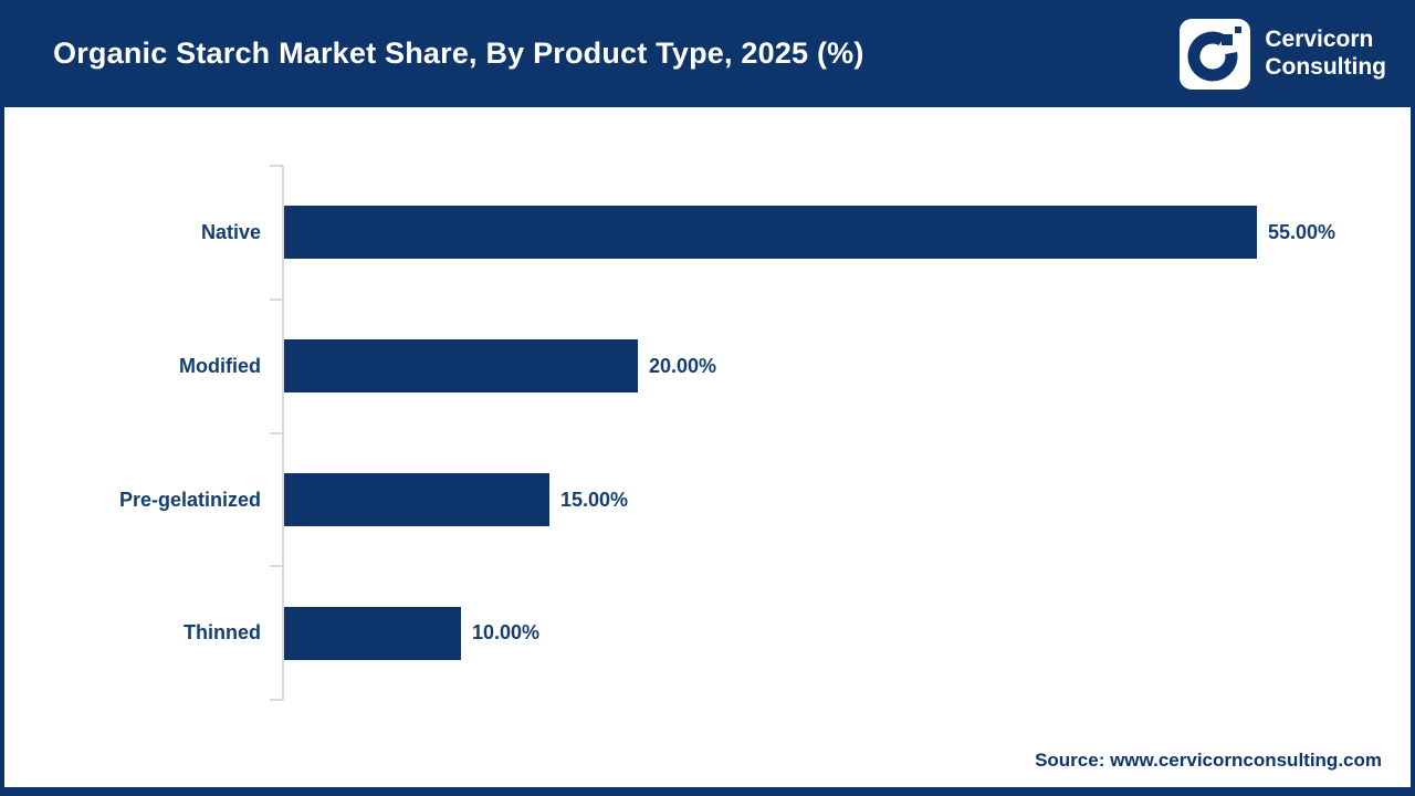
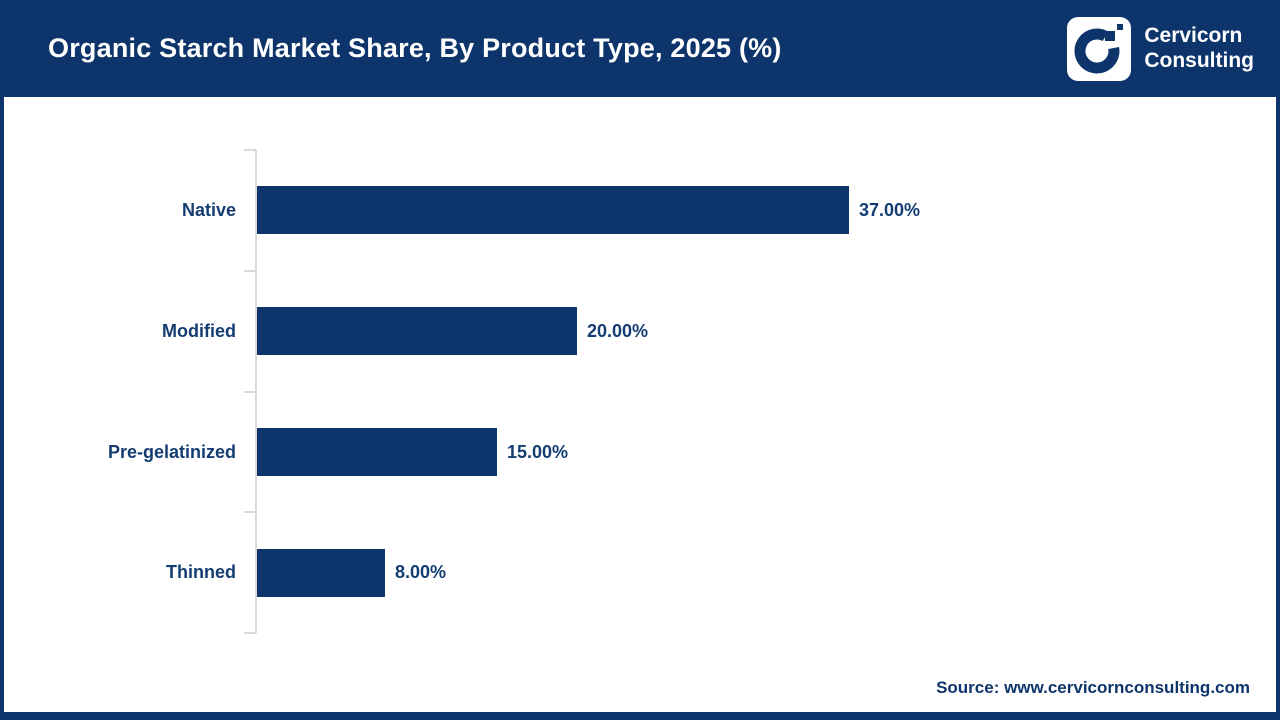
Native: 55.00% -> 37.00%
Thinned: 10.00% -> 8.00%
